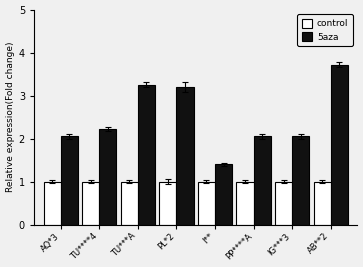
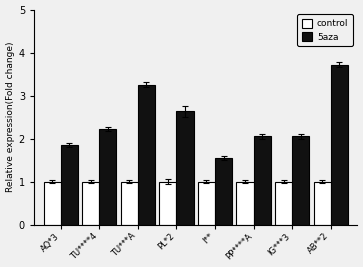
5aza/AQ*3: 2.05 -> 1.85
5aza/PL*2: 3.20 -> 2.63
5aza/I**: 1.40 -> 1.55
